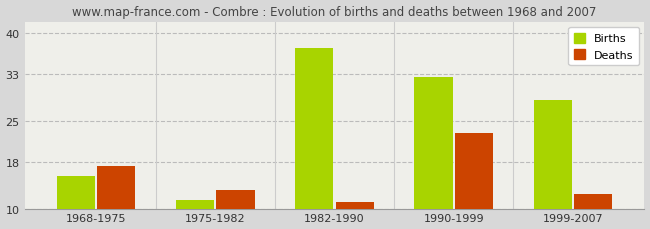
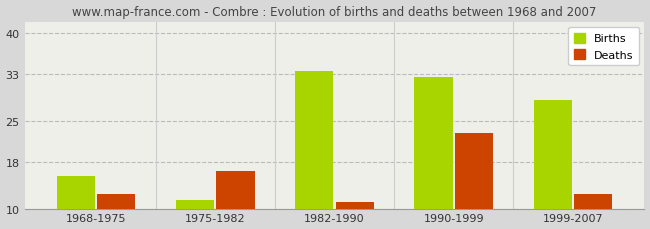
Deaths/1968-1975: 17.2 -> 12.5
Deaths/1975-1982: 13.2 -> 16.5
Births/1982-1990: 37.4 -> 33.5
